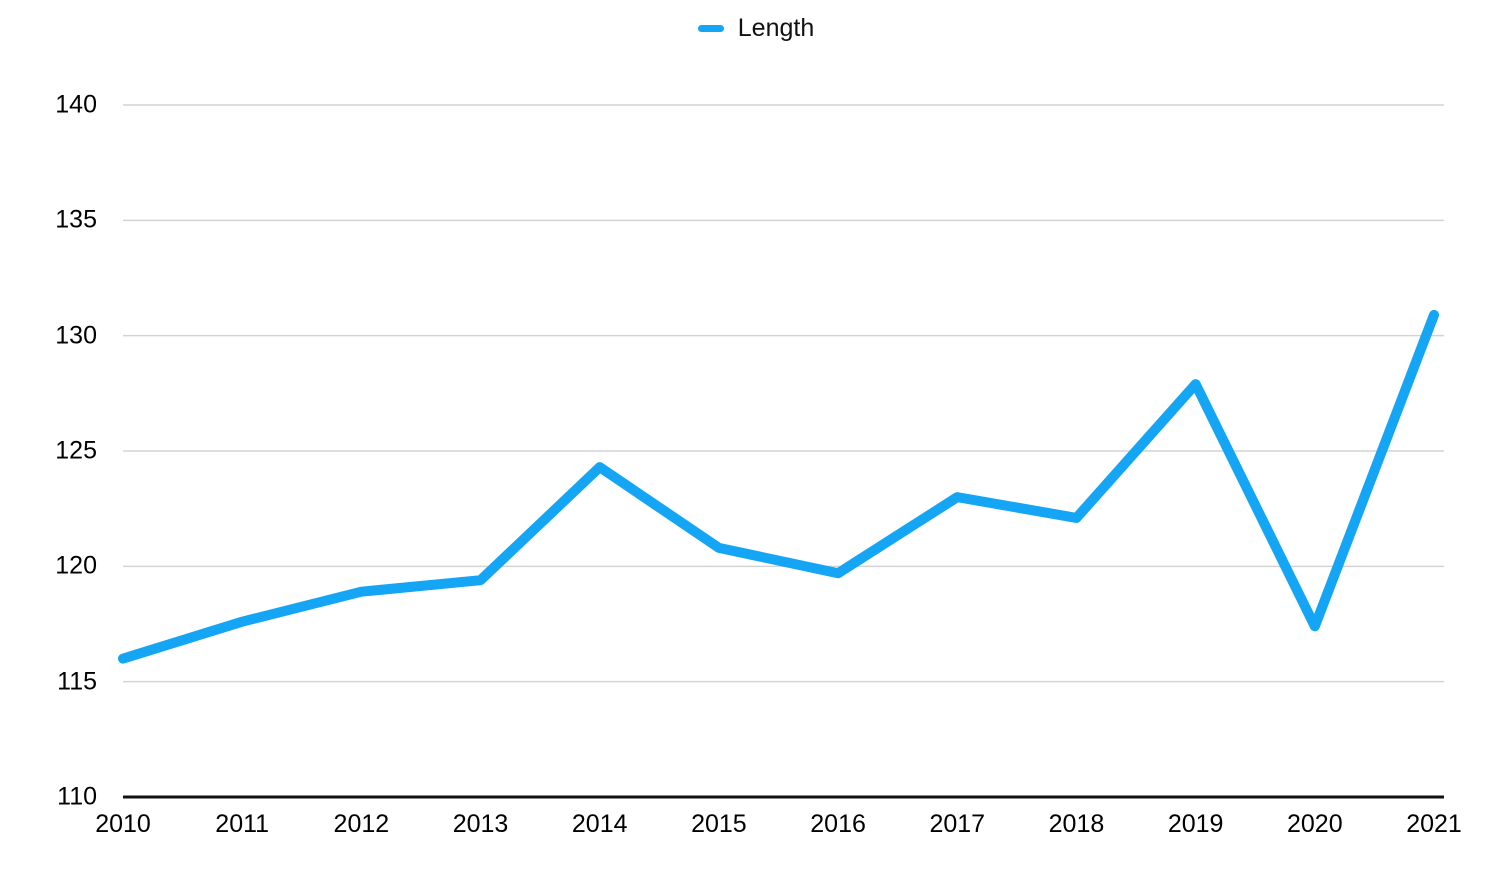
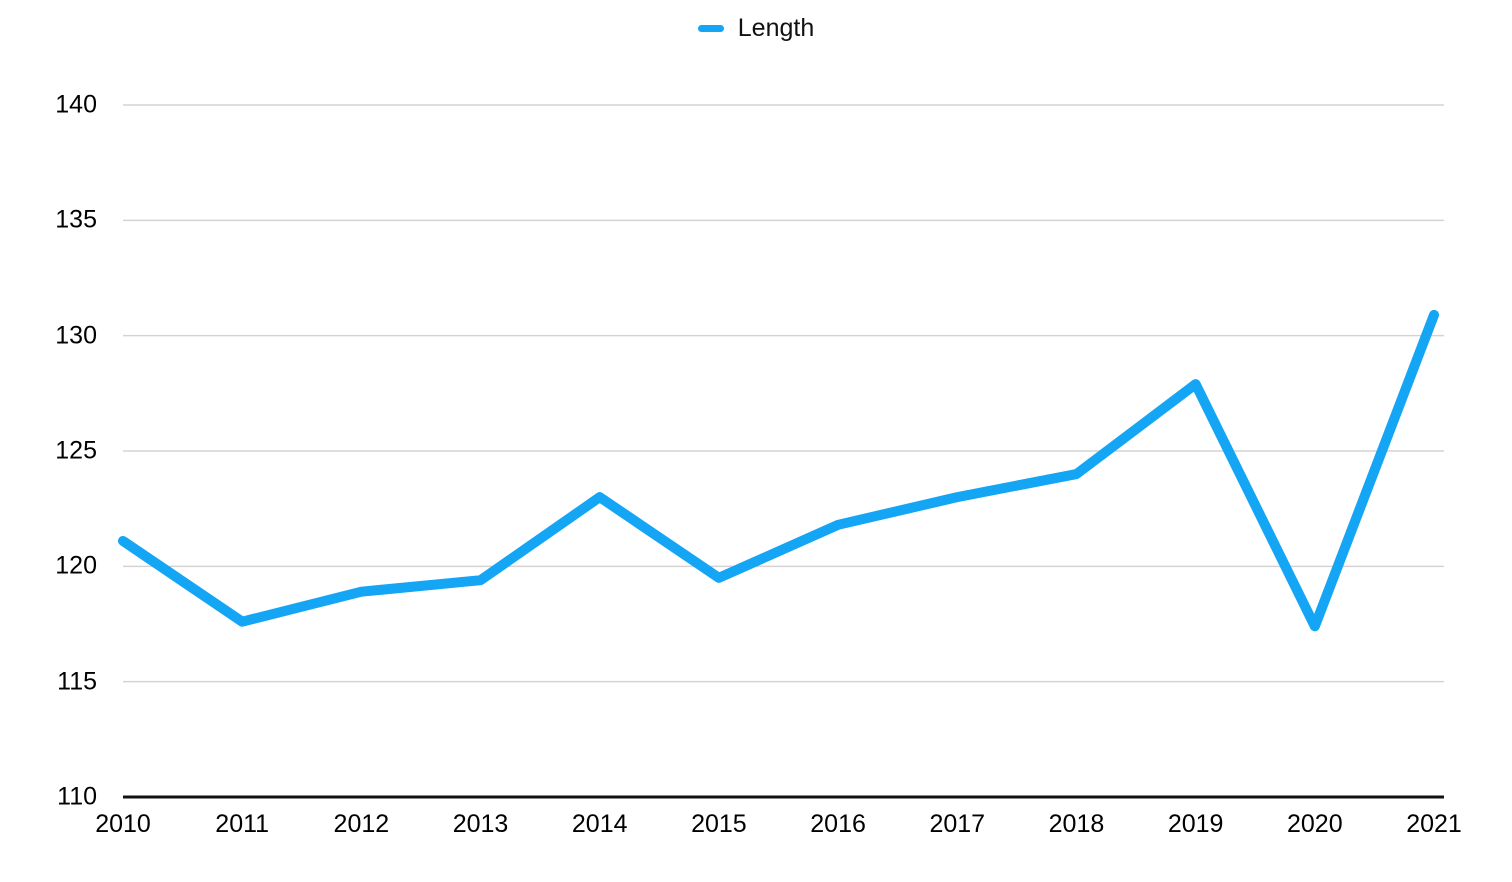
2010: 116.0 -> 121.1
2014: 124.3 -> 123.0
2015: 120.8 -> 119.5
2016: 119.7 -> 121.8
2018: 122.1 -> 124.0
